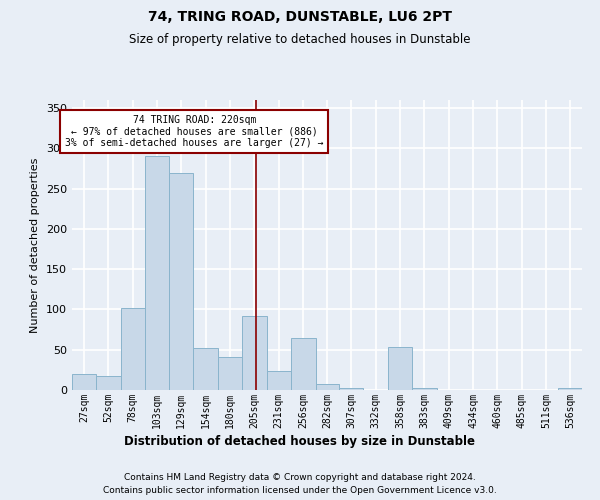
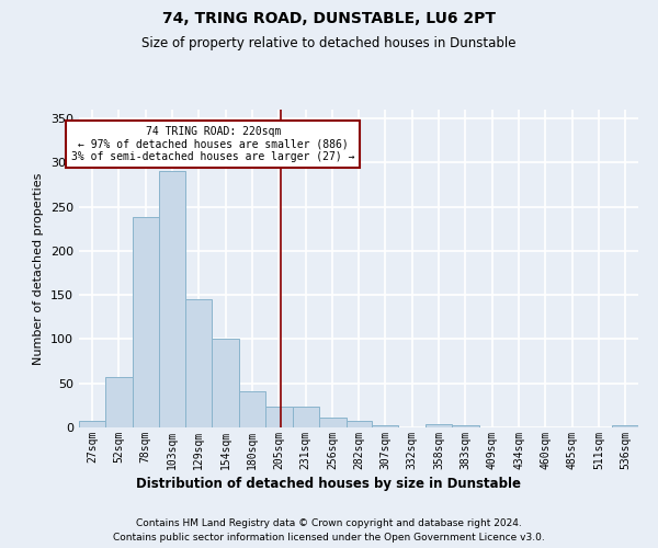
27sqm: 20 -> 8
52sqm: 18 -> 57
78sqm: 102 -> 238
129sqm: 270 -> 145
154sqm: 52 -> 100
205sqm: 92 -> 24
256sqm: 64 -> 11
358sqm: 54 -> 4
